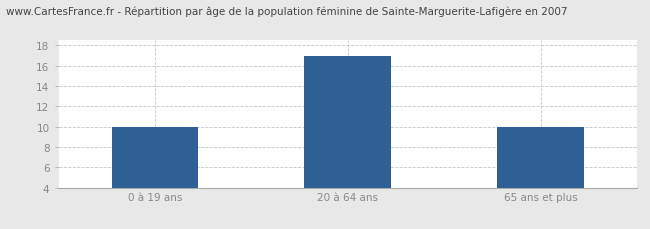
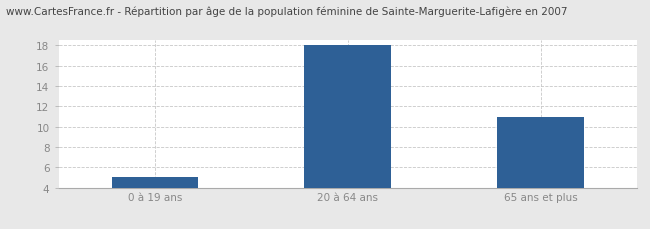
0 à 19 ans: 10 -> 5
20 à 64 ans: 17 -> 18
65 ans et plus: 10 -> 11
